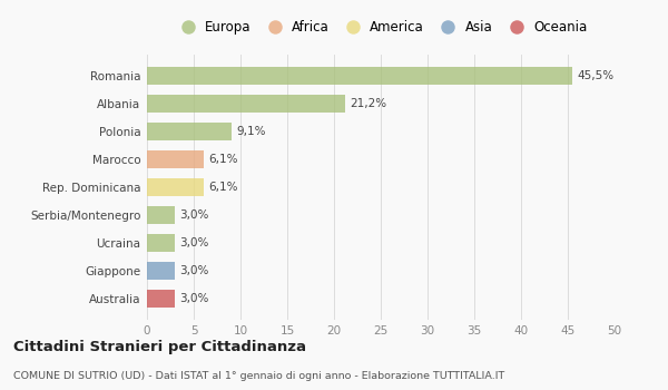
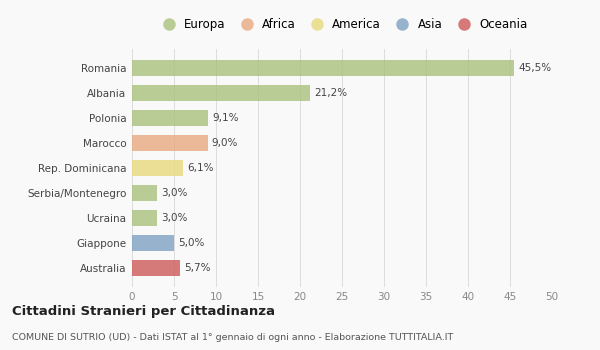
Marocco: 6,1% -> 9,0%
Giappone: 3,0% -> 5,0%
Australia: 3,0% -> 5,7%
